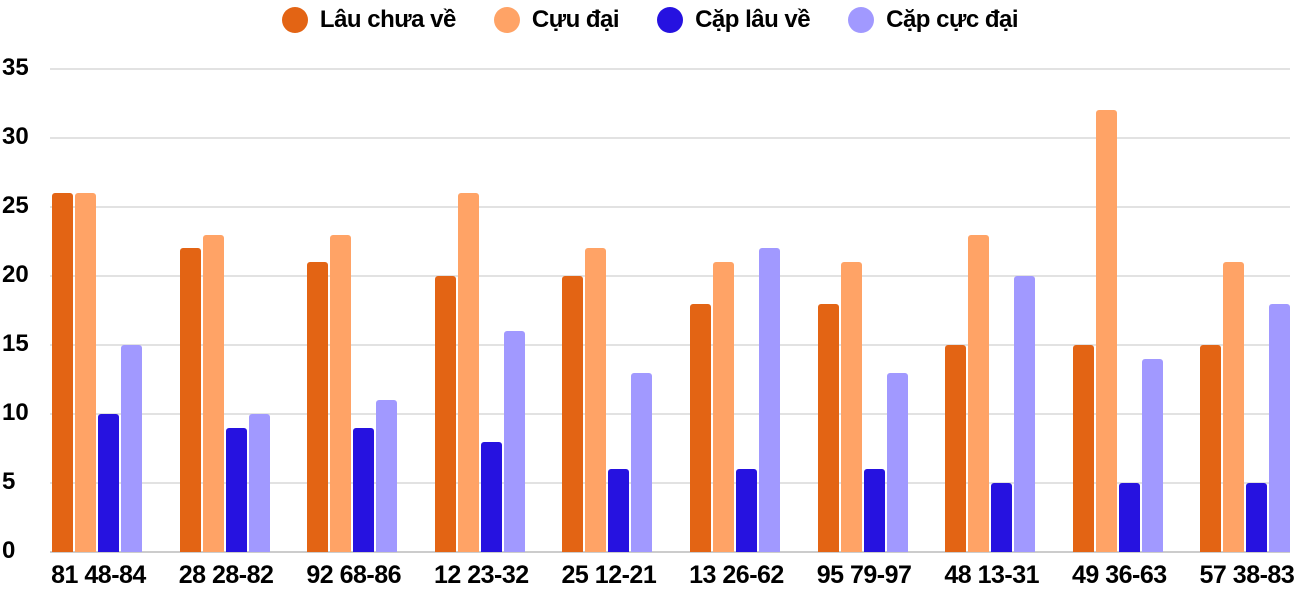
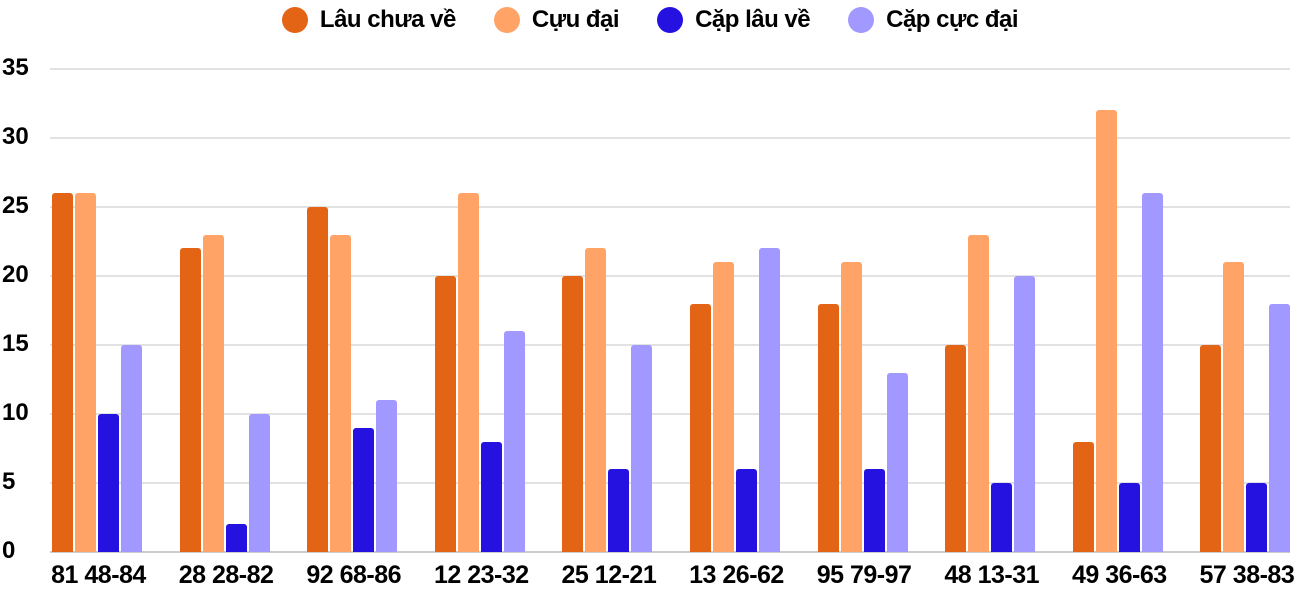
Cặp lâu về/28 28-82: 9 -> 2
Lâu chưa về/92 68-86: 21 -> 25
Cặp cực đại/25 12-21: 13 -> 15
Lâu chưa về/49 36-63: 15 -> 8
Cặp cực đại/49 36-63: 14 -> 26
